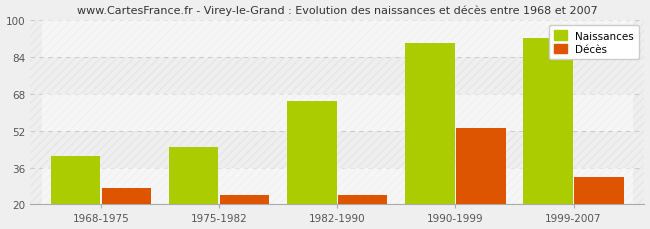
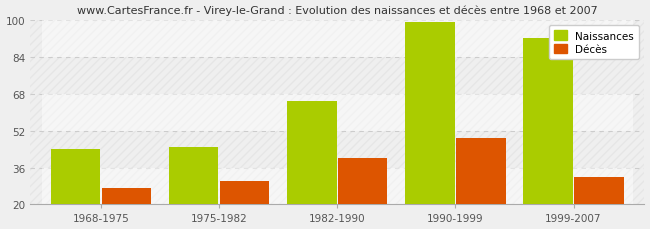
Naissances/1968-1975: 41 -> 44
Décès/1975-1982: 24 -> 30
Décès/1982-1990: 24 -> 40
Naissances/1990-1999: 90 -> 99
Décès/1990-1999: 53 -> 49
